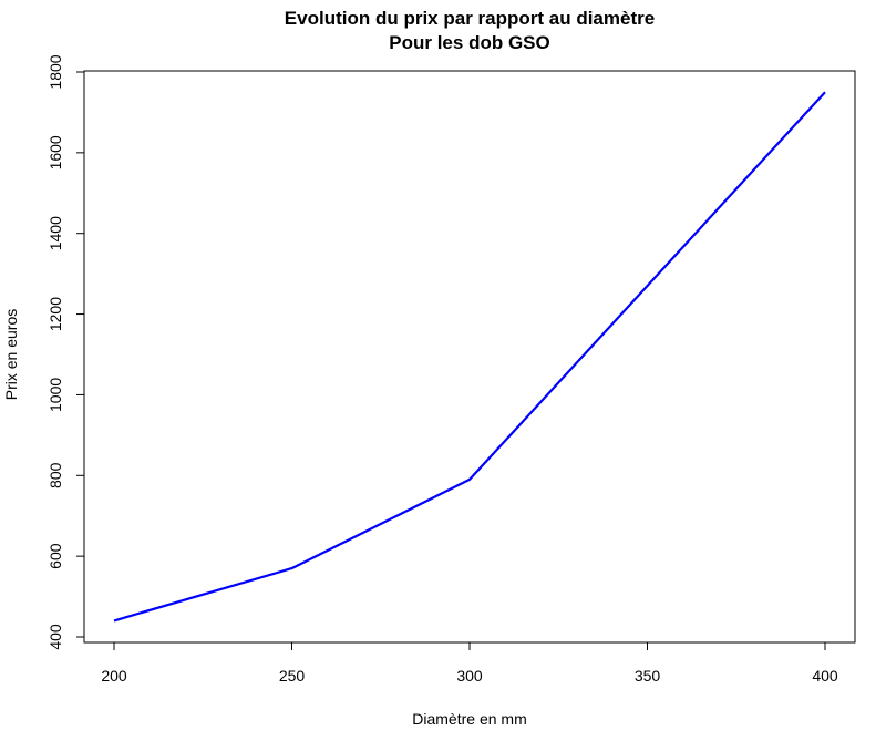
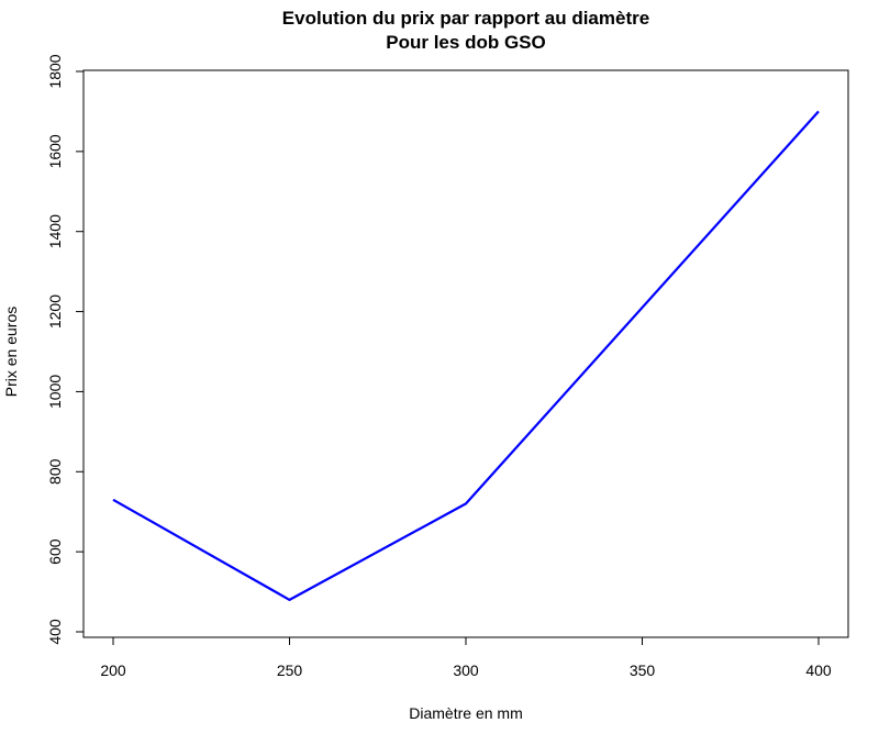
200: 440 -> 730
250: 570 -> 480
300: 790 -> 720
400: 1750 -> 1700
